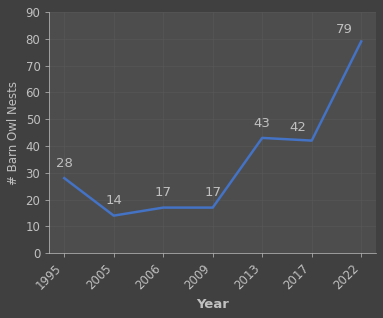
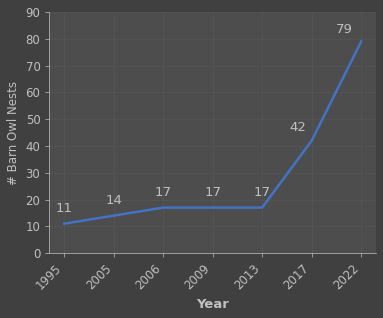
1995: 28 -> 11
2013: 43 -> 17
